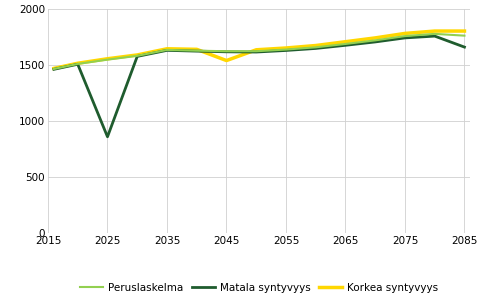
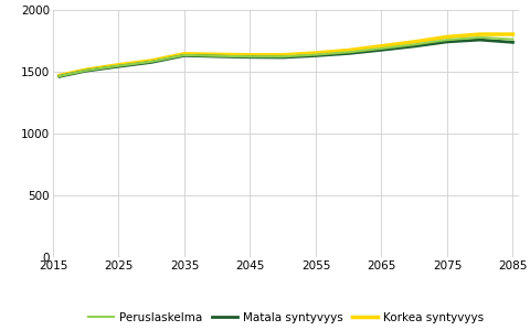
Matala syntyvyys/2025: 860 -> 1540
Korkea syntyvyys/2045: 1540 -> 1640
Matala syntyvyys/2085: 1660 -> 1740
